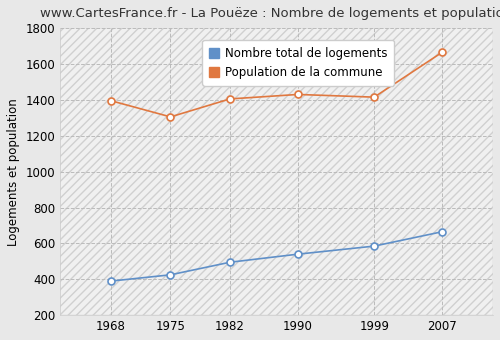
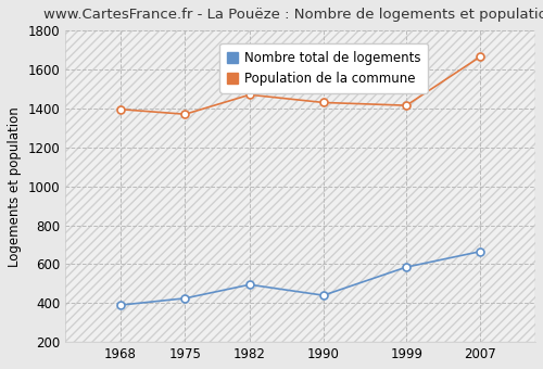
Population de la commune/1975: 1300 -> 1370
Population de la commune/1982: 1400 -> 1470
Nombre total de logements/1990: 540 -> 440
